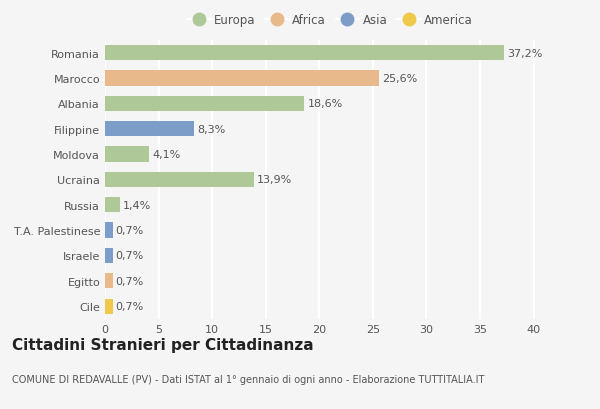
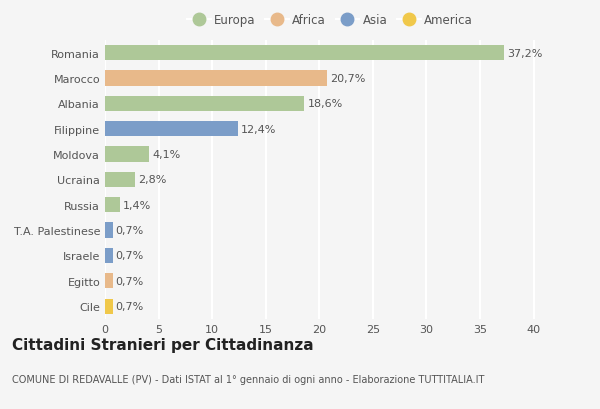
Marocco: 25,6% -> 20,7%
Filippine: 8,3% -> 12,4%
Ucraina: 13,9% -> 2,8%
